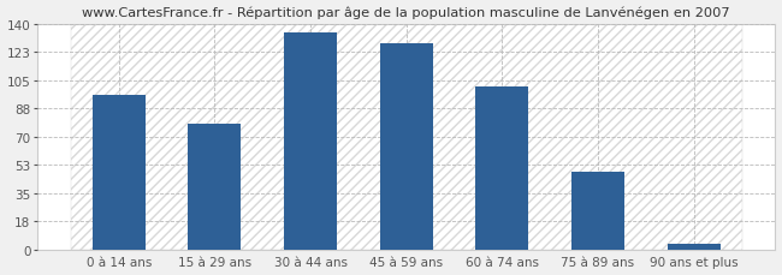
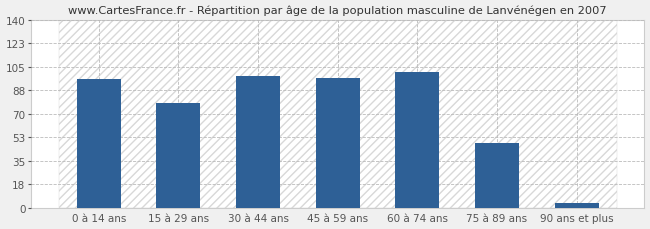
30 à 44 ans: 135 -> 98
45 à 59 ans: 128 -> 97
